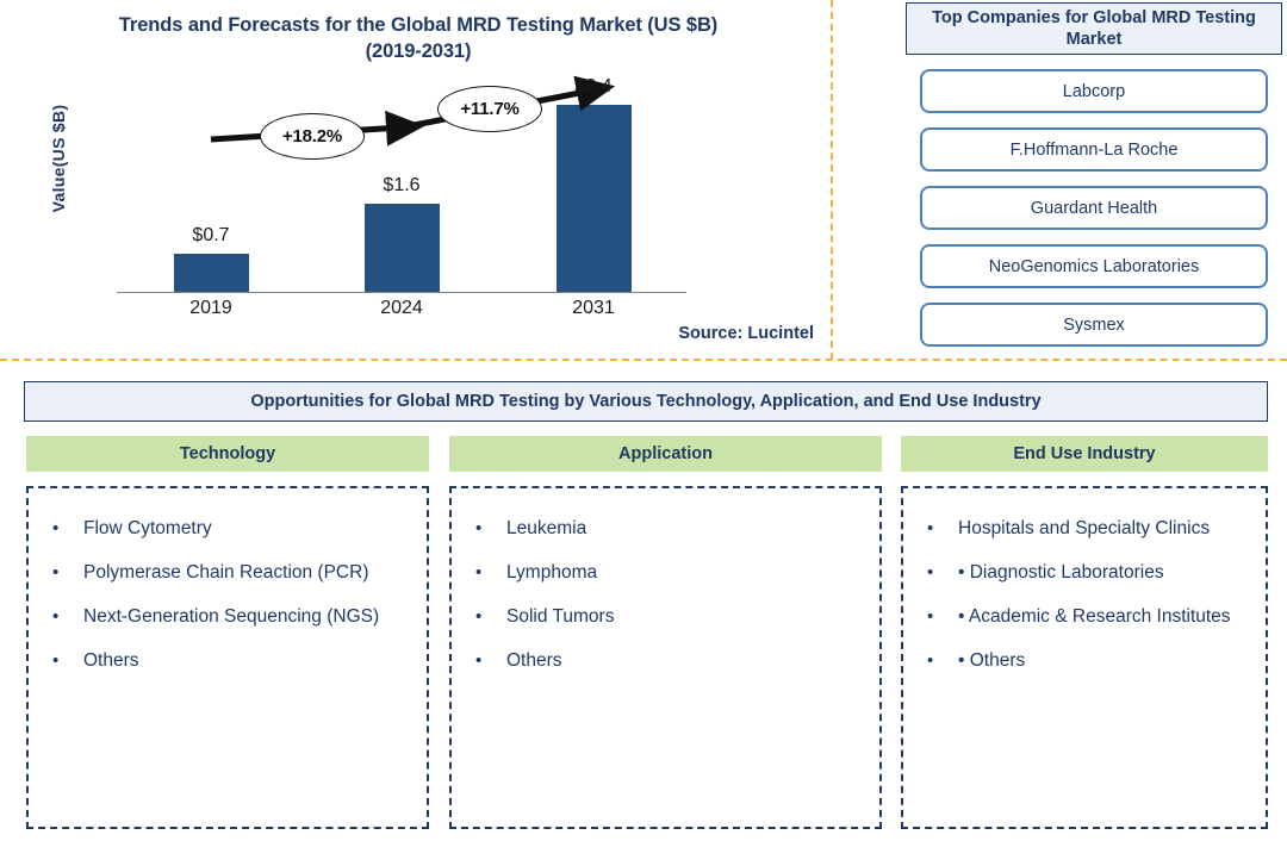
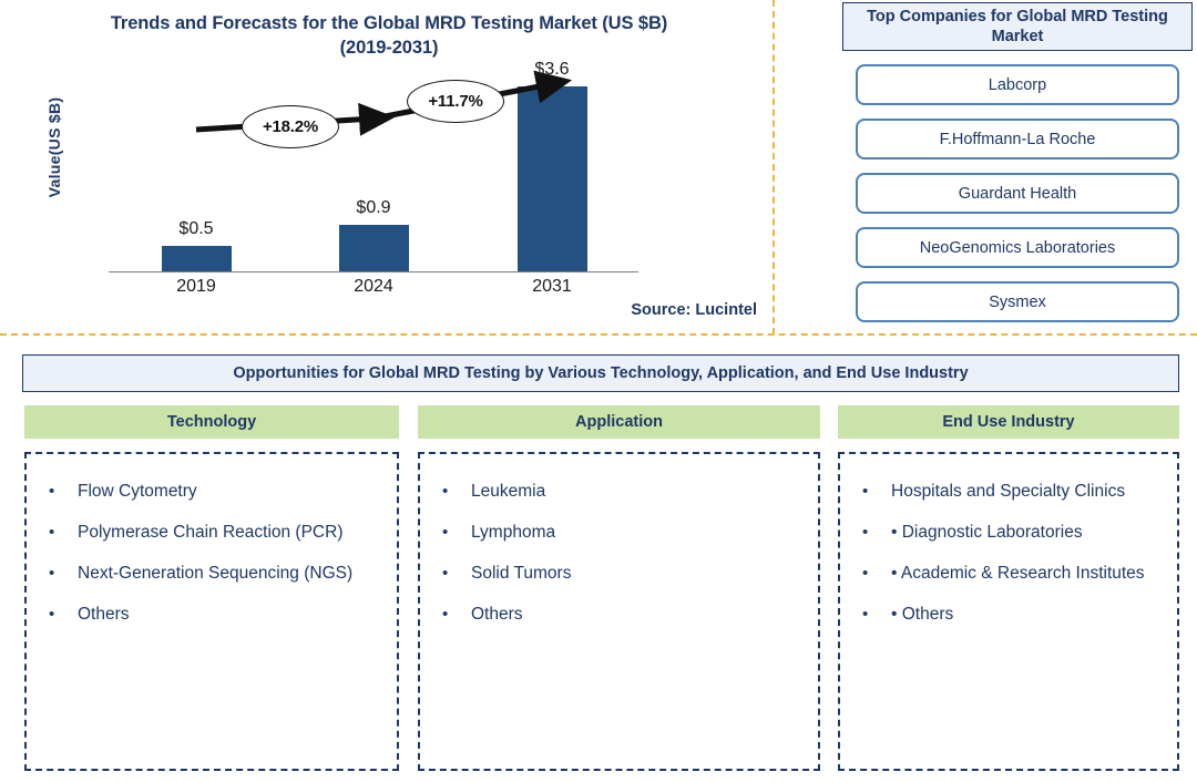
2019: $0.7 -> $0.5
2024: $1.6 -> $0.9
2031: $3.4 -> $3.6
